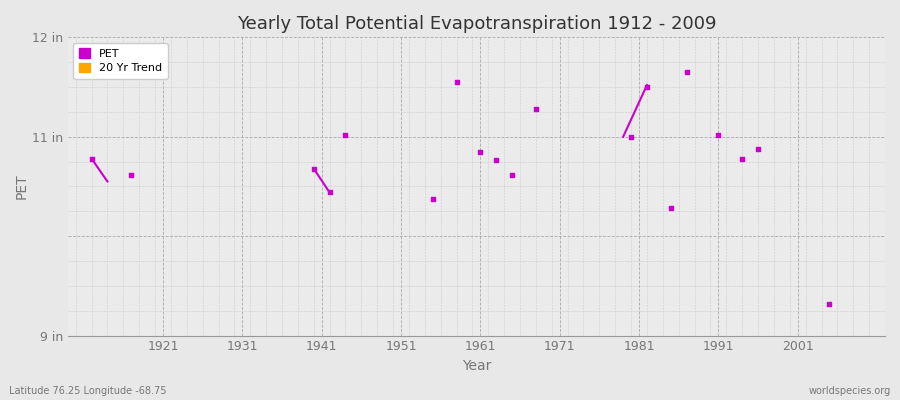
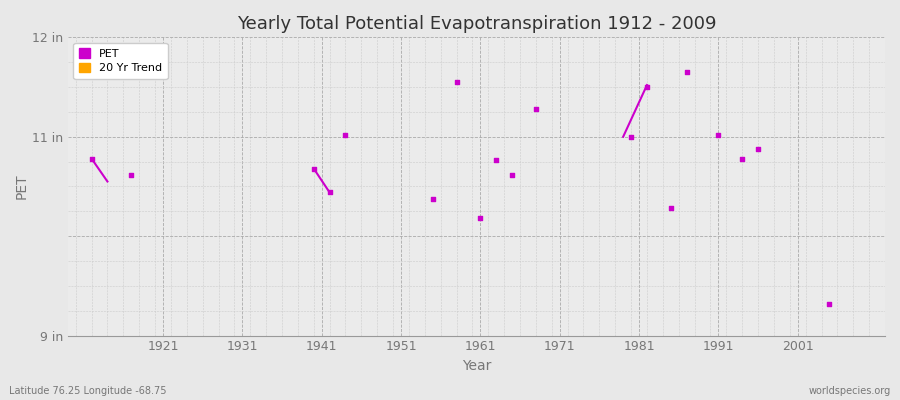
1961: 10.85 in -> 10.18 in
